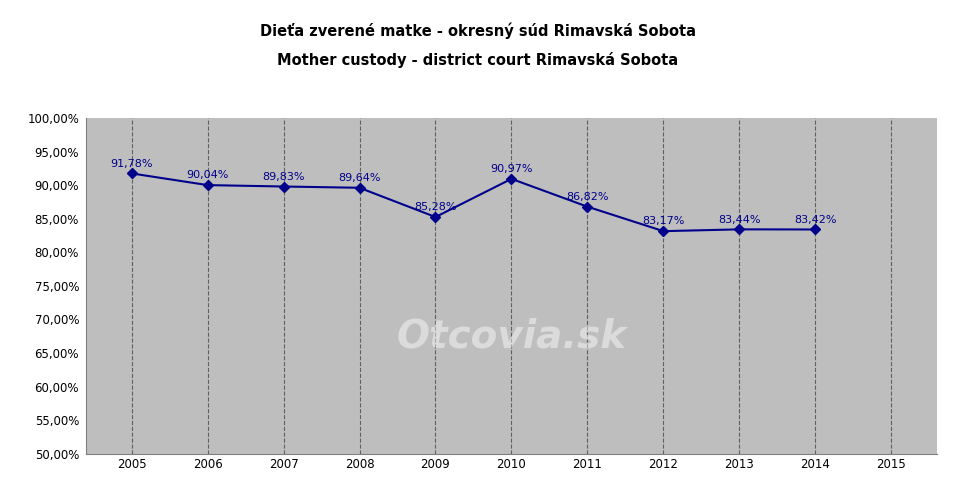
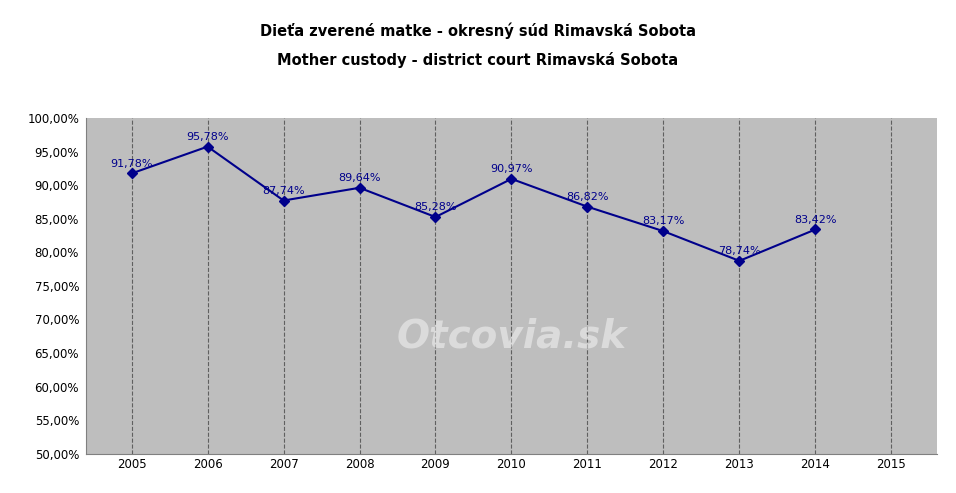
2006: 90,04% -> 95,78%
2007: 89,83% -> 87,74%
2013: 83,44% -> 78,74%
